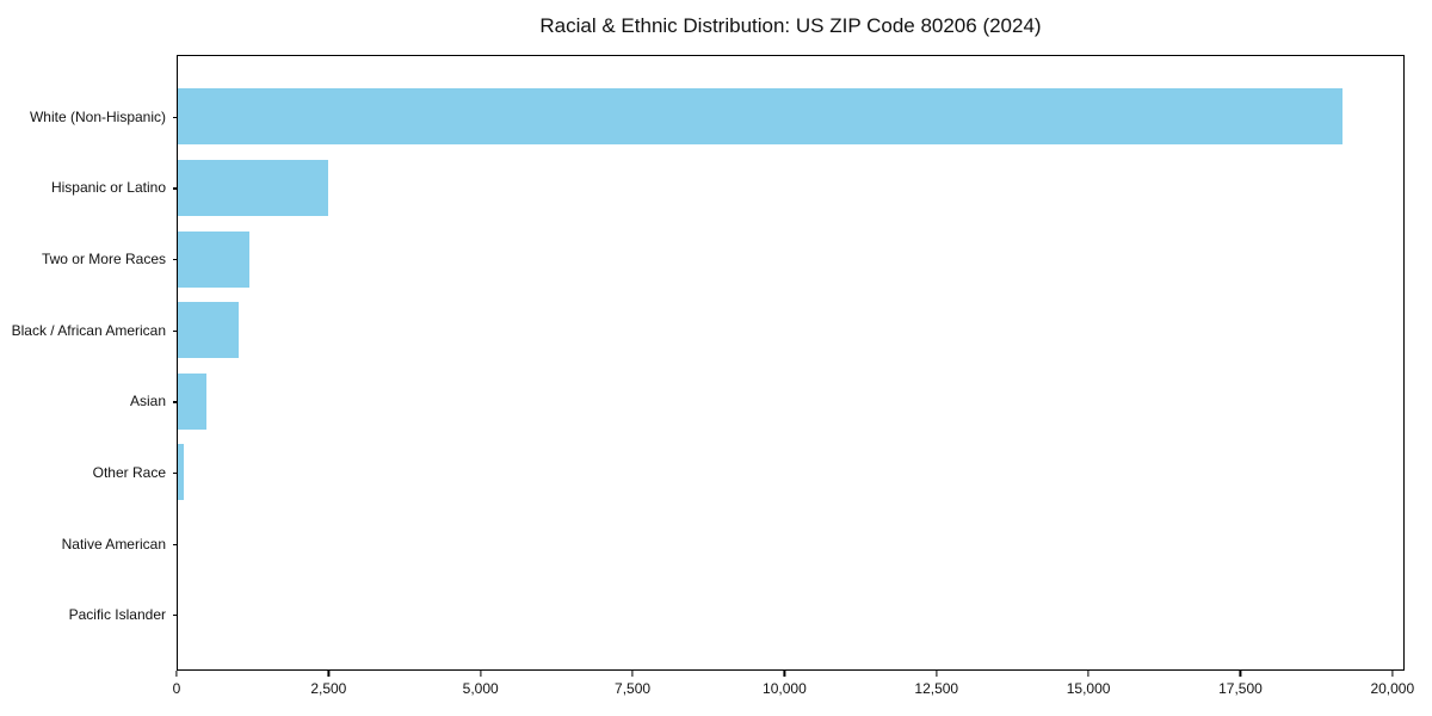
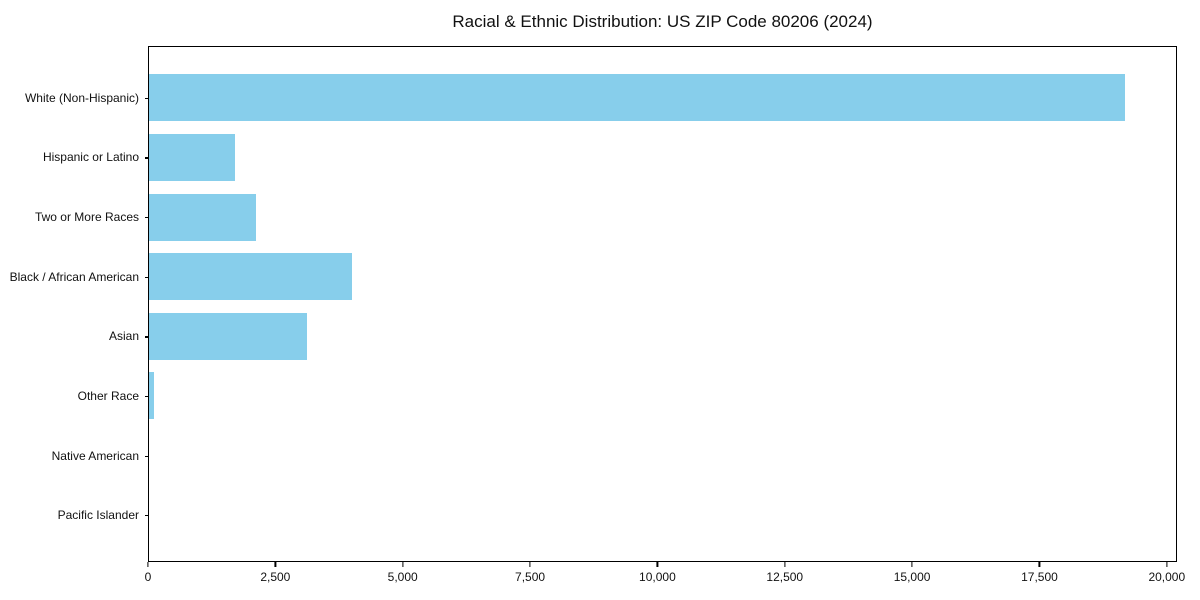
Hispanic or Latino: 2500 -> 1700
Two or More Races: 1200 -> 2100
Black / African American: 1000 -> 4000
Asian: 500 -> 3100
